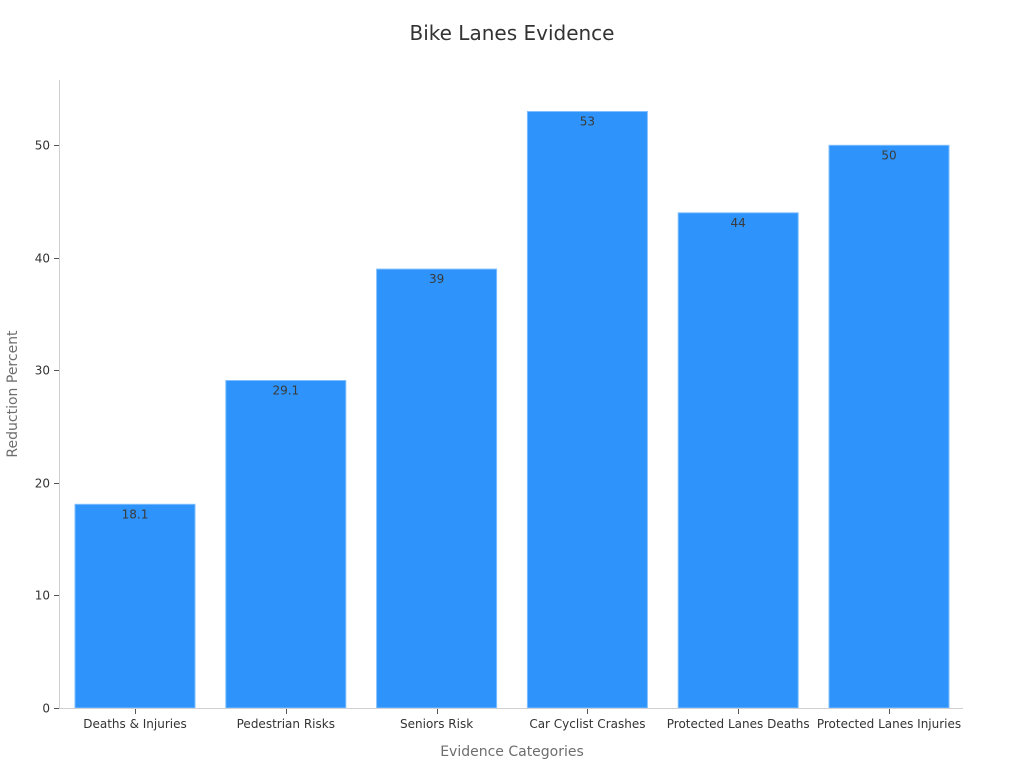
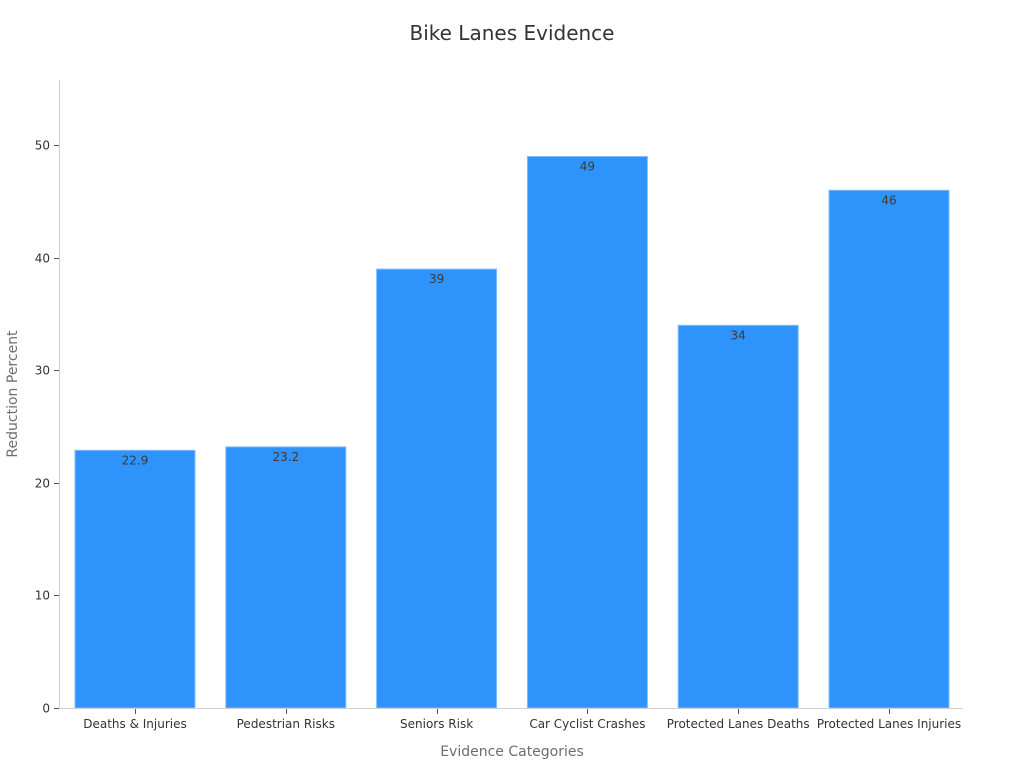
Deaths & Injuries: 18.1 -> 22.9
Pedestrian Risks: 29.1 -> 23.2
Car Cyclist Crashes: 53 -> 49
Protected Lanes Deaths: 44 -> 34
Protected Lanes Injuries: 50 -> 46
